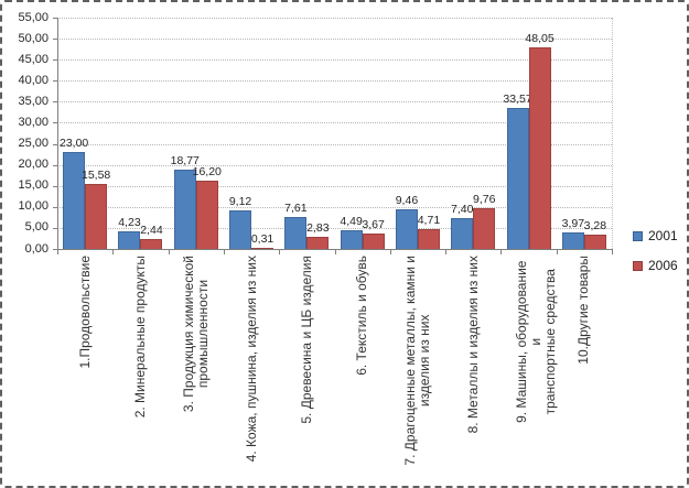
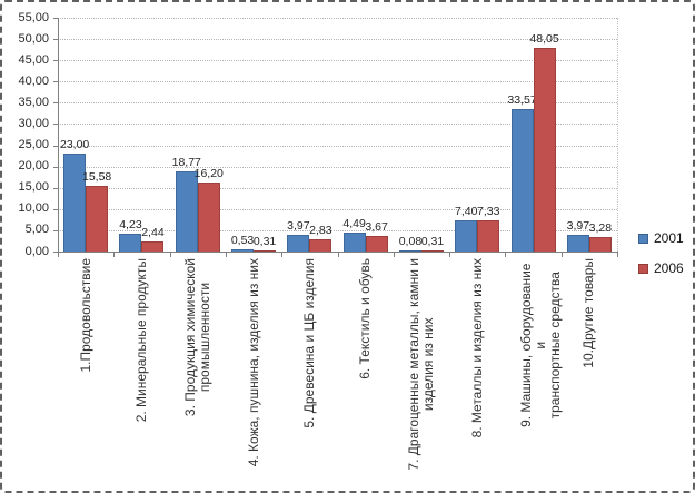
2001/4. Кожа, пушнина, изделия из них: 9,12 -> 0,53
2001/5. Древесина и ЦБ изделия: 7,61 -> 3,97
2001/7. Драгоценные металлы, камни и изделия из них: 9,46 -> 0,08
2006/7. Драгоценные металлы, камни и изделия из них: 4,71 -> 0,31
2006/8. Металлы и изделия из них: 9,76 -> 7,33
